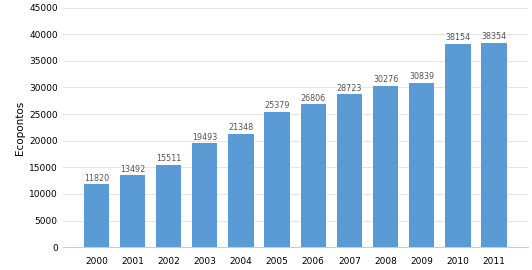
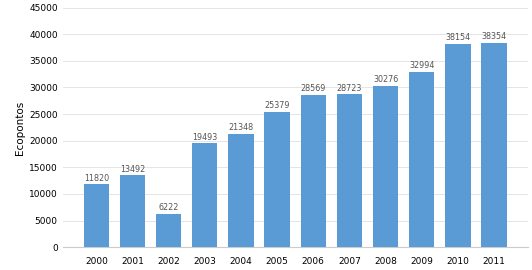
2002: 15511 -> 6222
2006: 26806 -> 28569
2009: 30839 -> 32994
